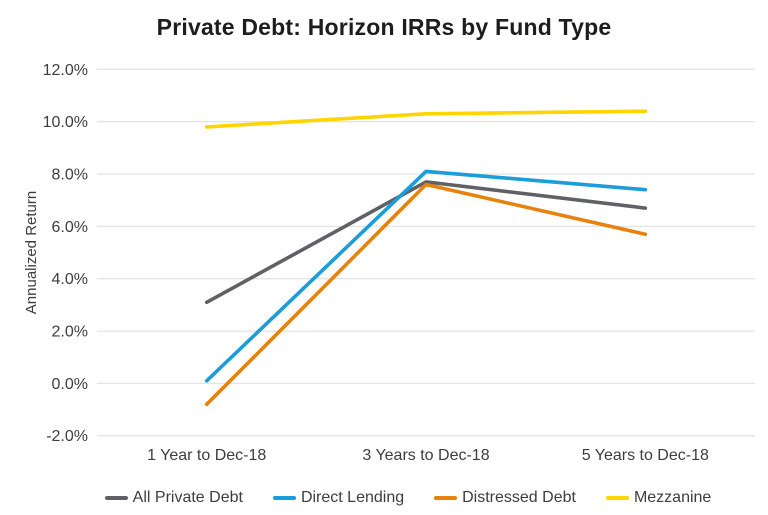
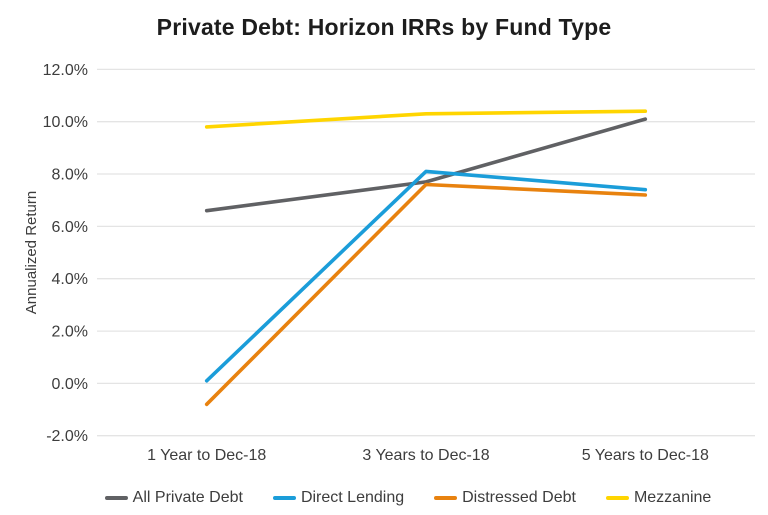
All Private Debt/1 Year to Dec-18: 3.1% -> 6.6%
All Private Debt/5 Years to Dec-18: 6.7% -> 10.1%
Distressed Debt/5 Years to Dec-18: 5.7% -> 7.2%
